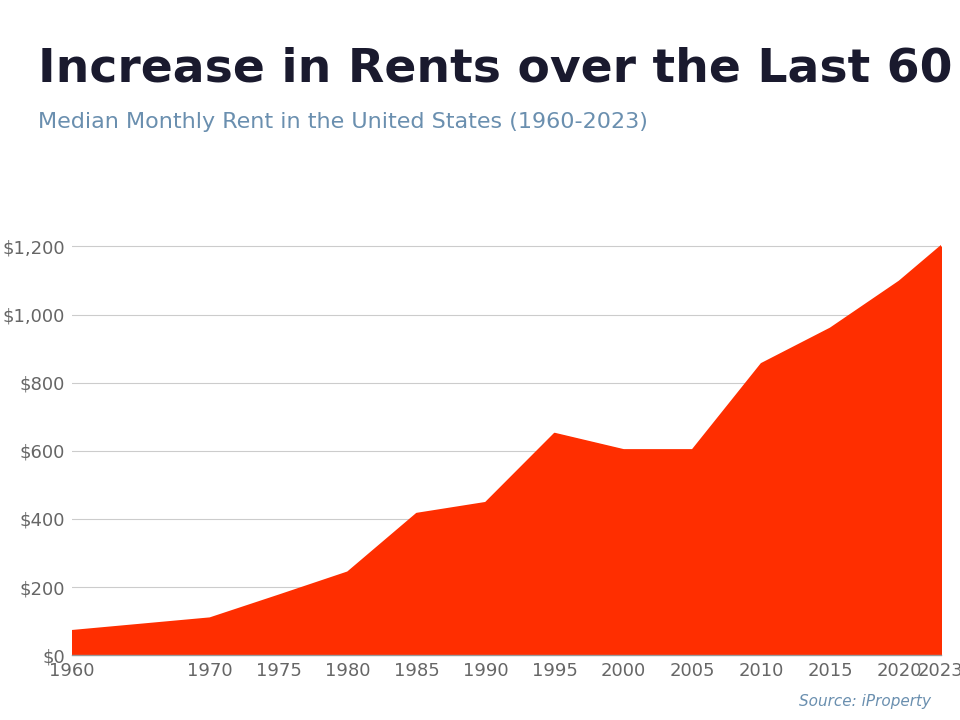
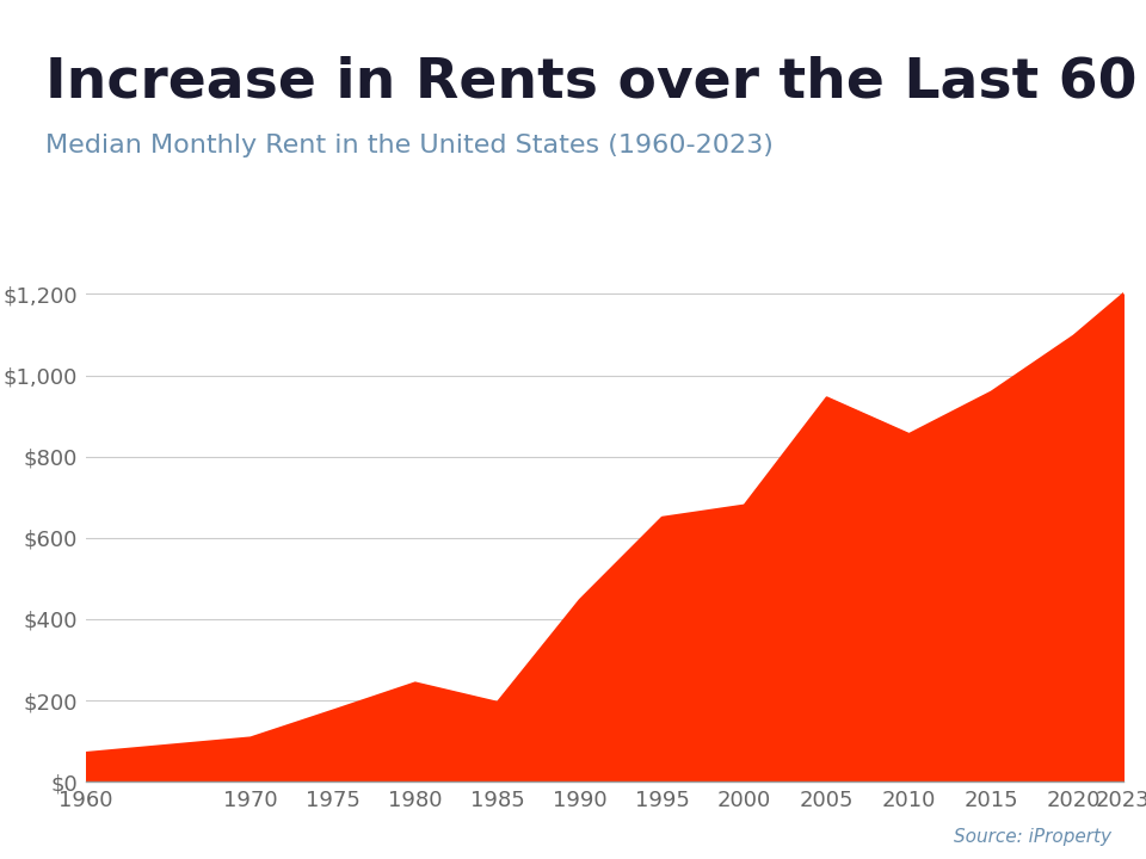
1985: $415 -> $195
2000: $602 -> $680
2005: $602 -> $945
